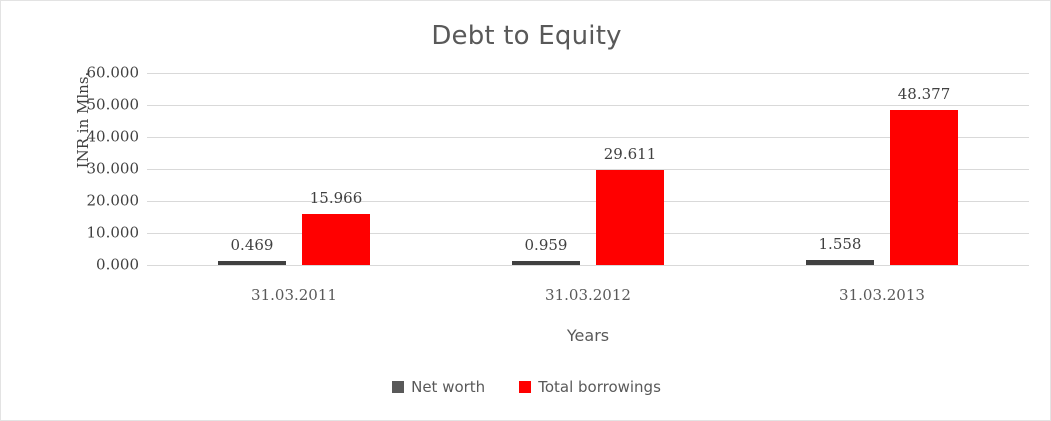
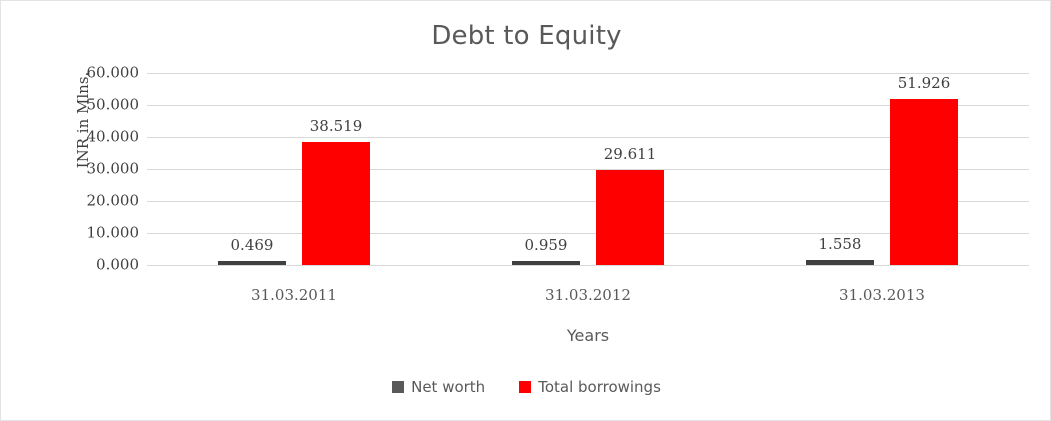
Total borrowings/31.03.2011: 15.966 -> 38.519
Total borrowings/31.03.2013: 48.377 -> 51.926
